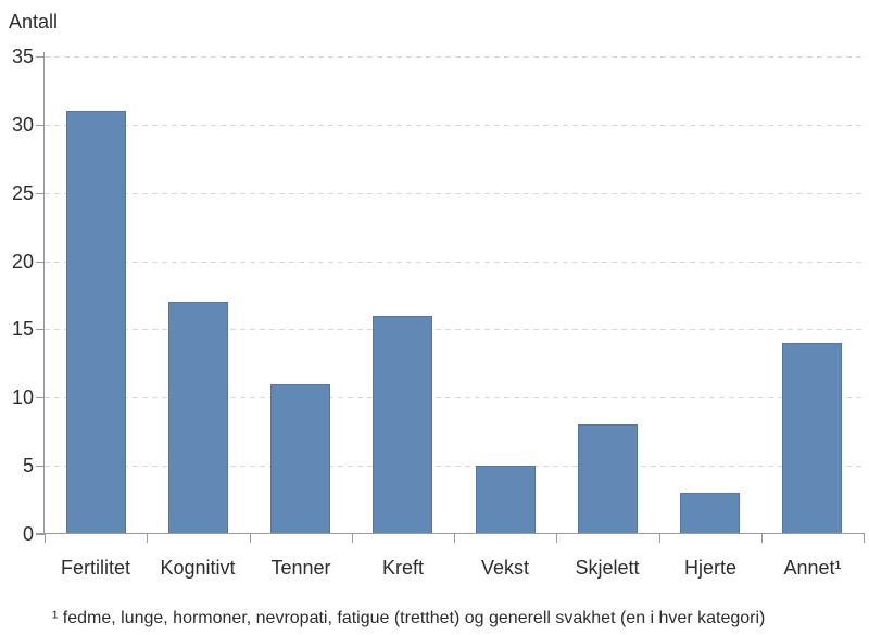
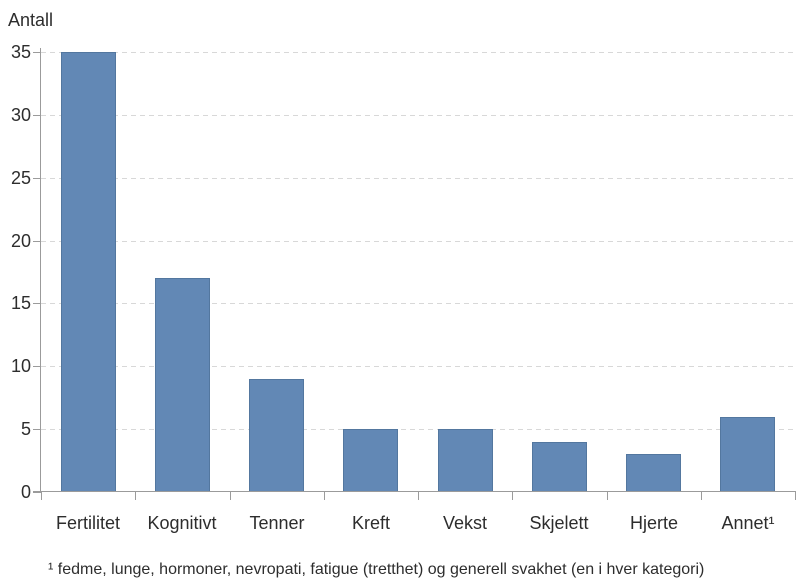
Fertilitet: 31 -> 35
Tenner: 11 -> 9
Kreft: 16 -> 5
Skjelett: 8 -> 4
Annet¹: 14 -> 6
